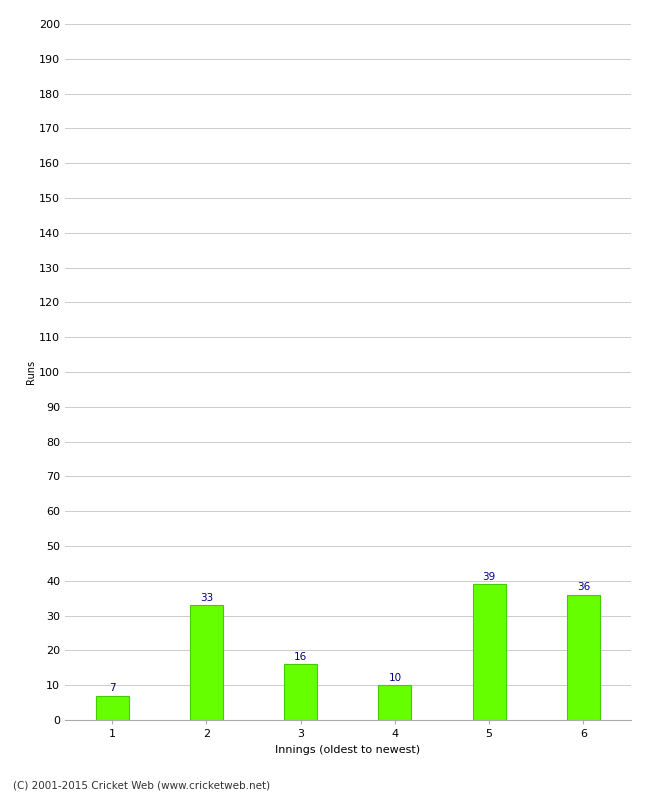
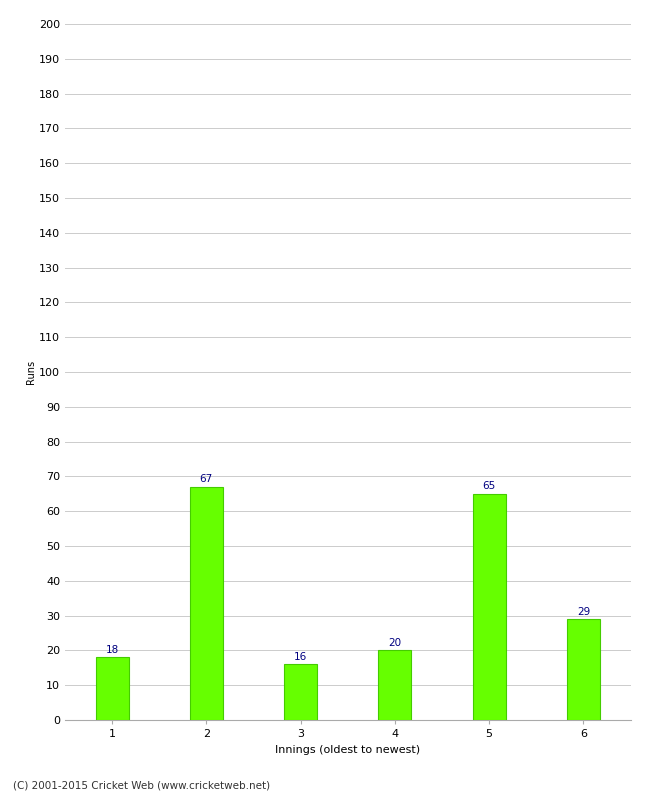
1: 7 -> 18
2: 33 -> 67
4: 10 -> 20
5: 39 -> 65
6: 36 -> 29
